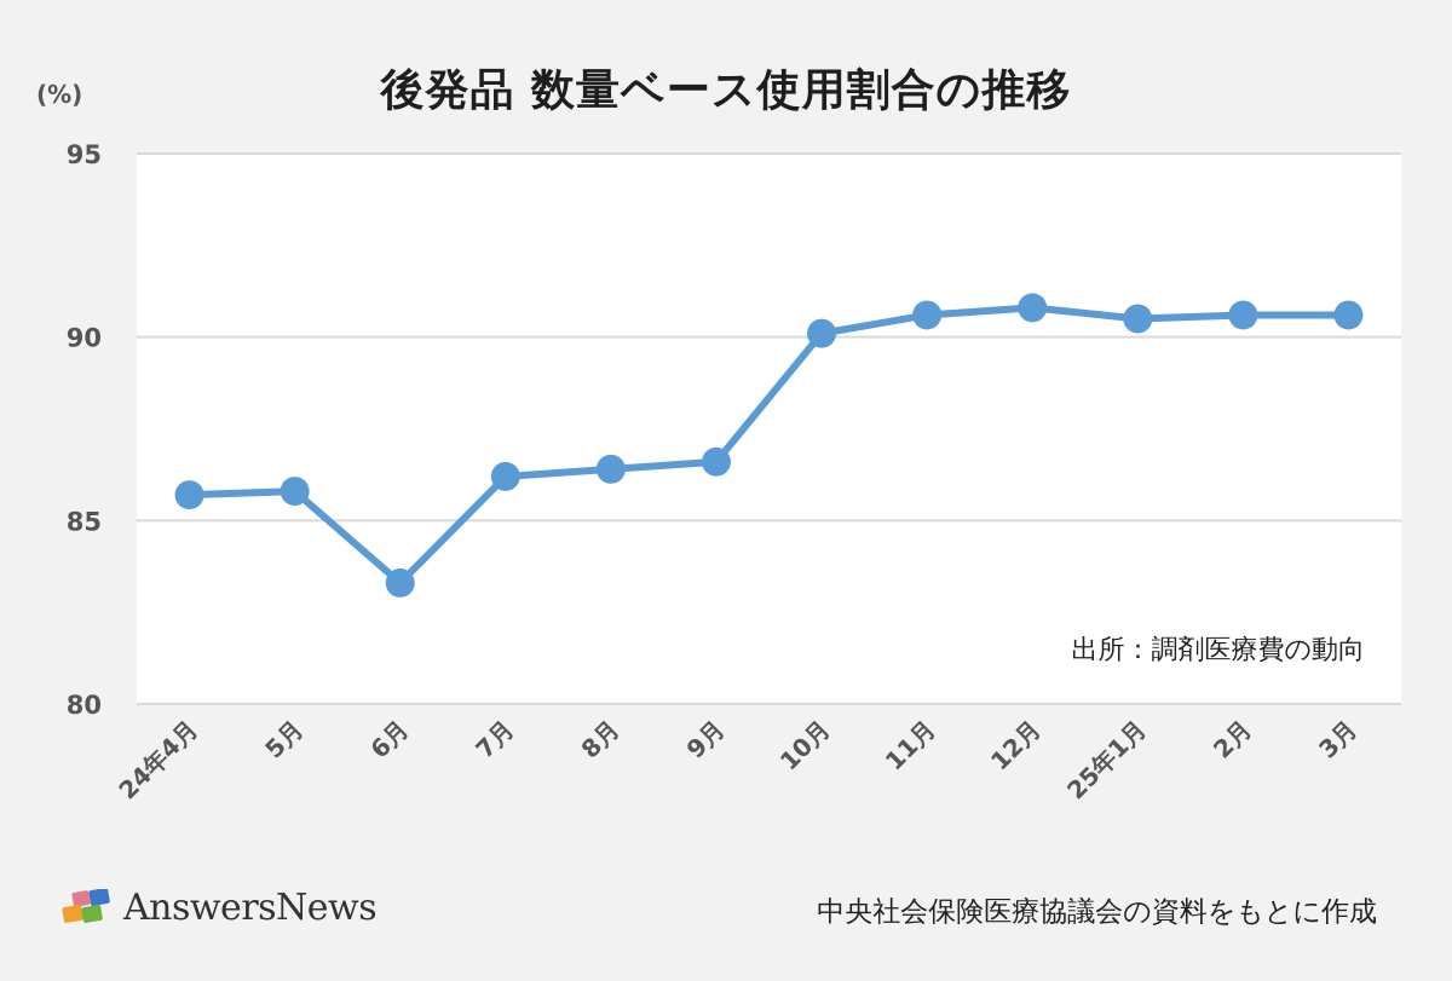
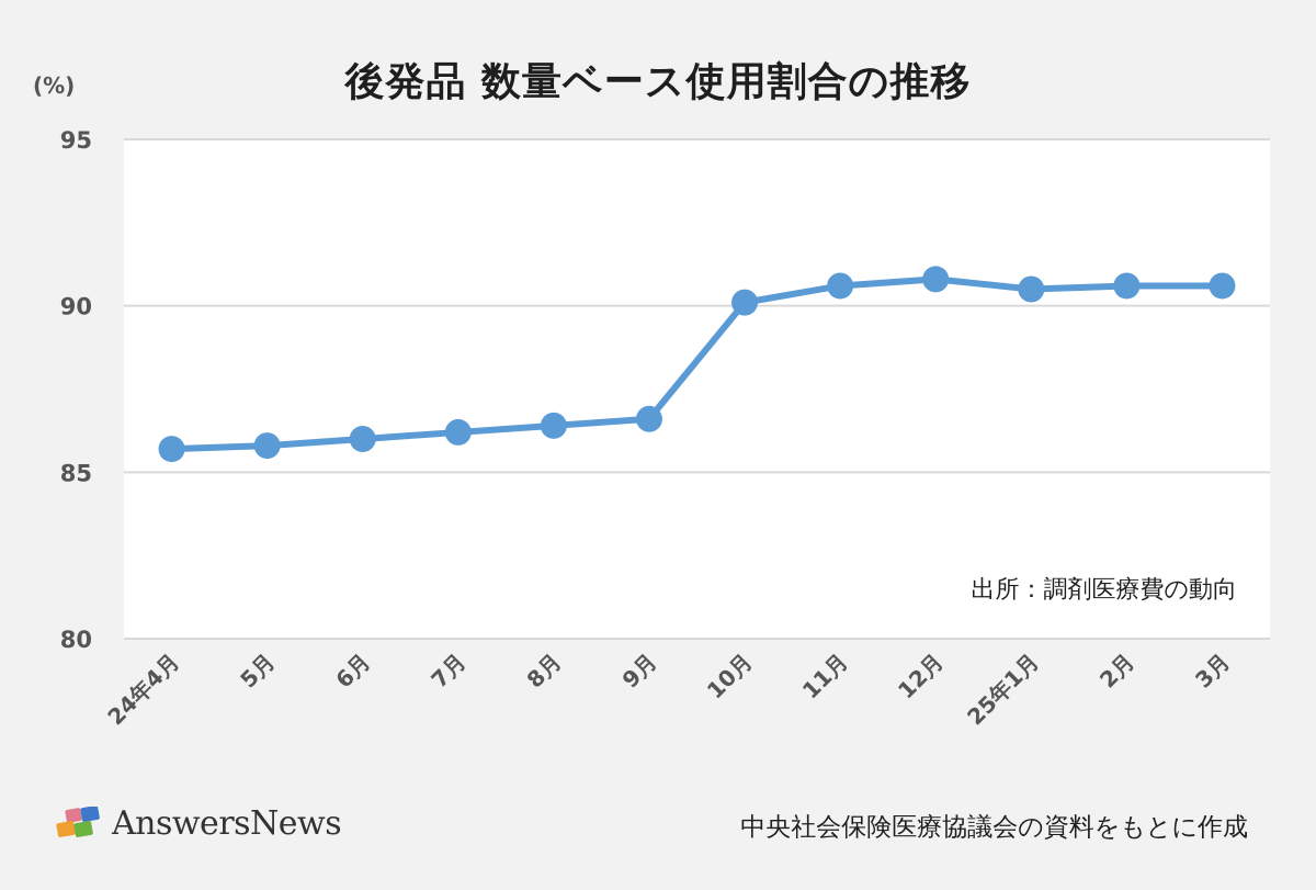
6月: 83.3 -> 86.0
